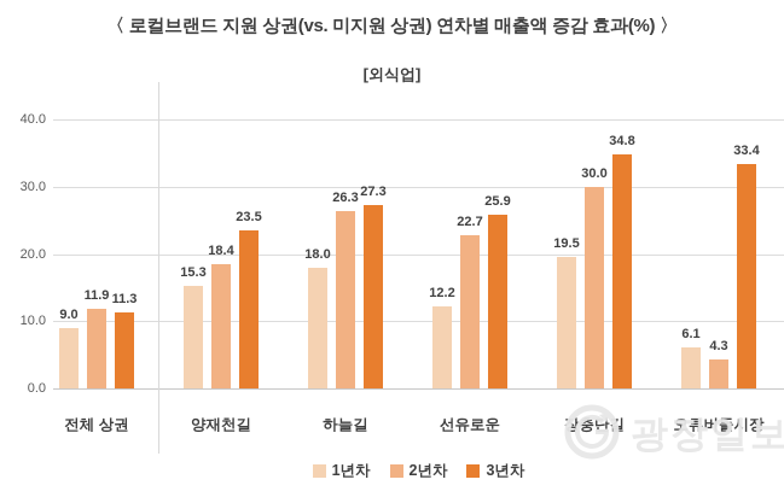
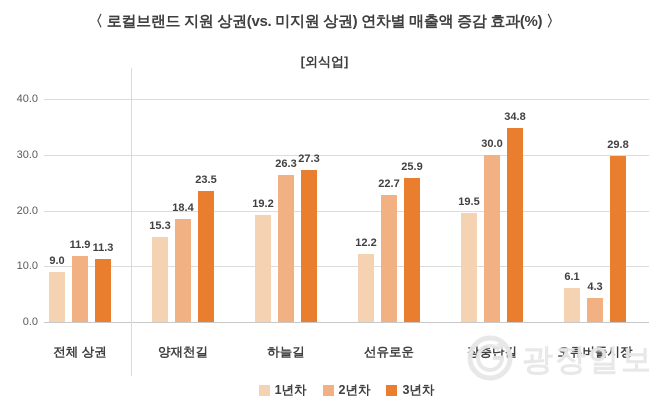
1년차/하늘길: 18.0 -> 19.2
3년차/오류버들시장: 33.4 -> 29.8
